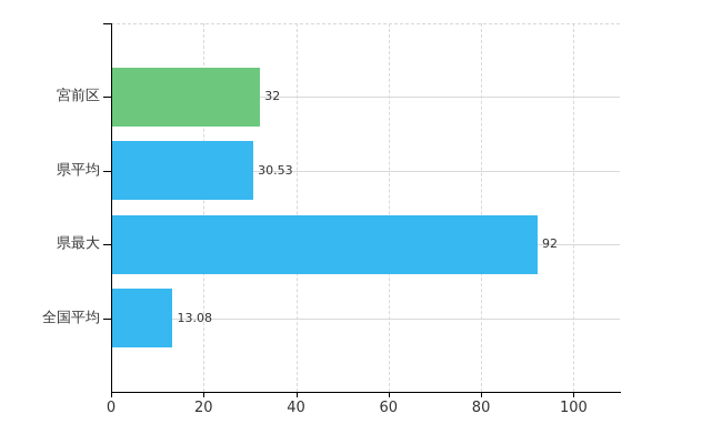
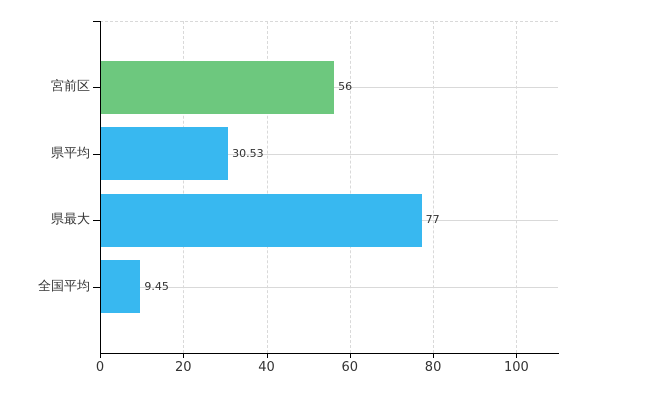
宮前区: 32 -> 56
県最大: 92 -> 77
全国平均: 13.08 -> 9.45
